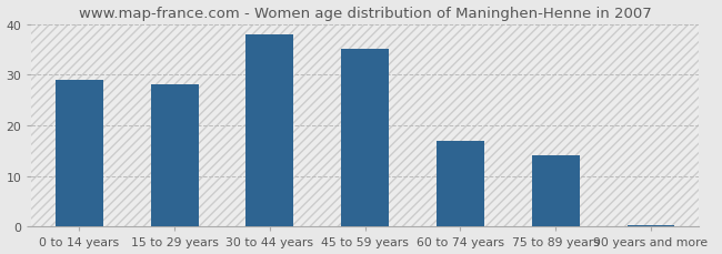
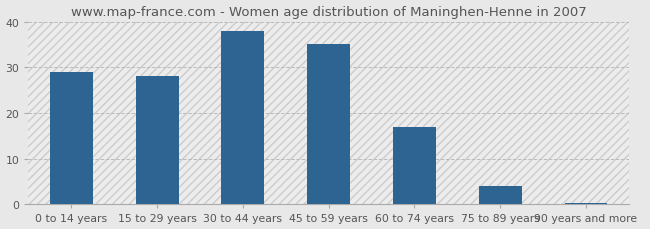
75 to 89 years: 14.0 -> 4.0
